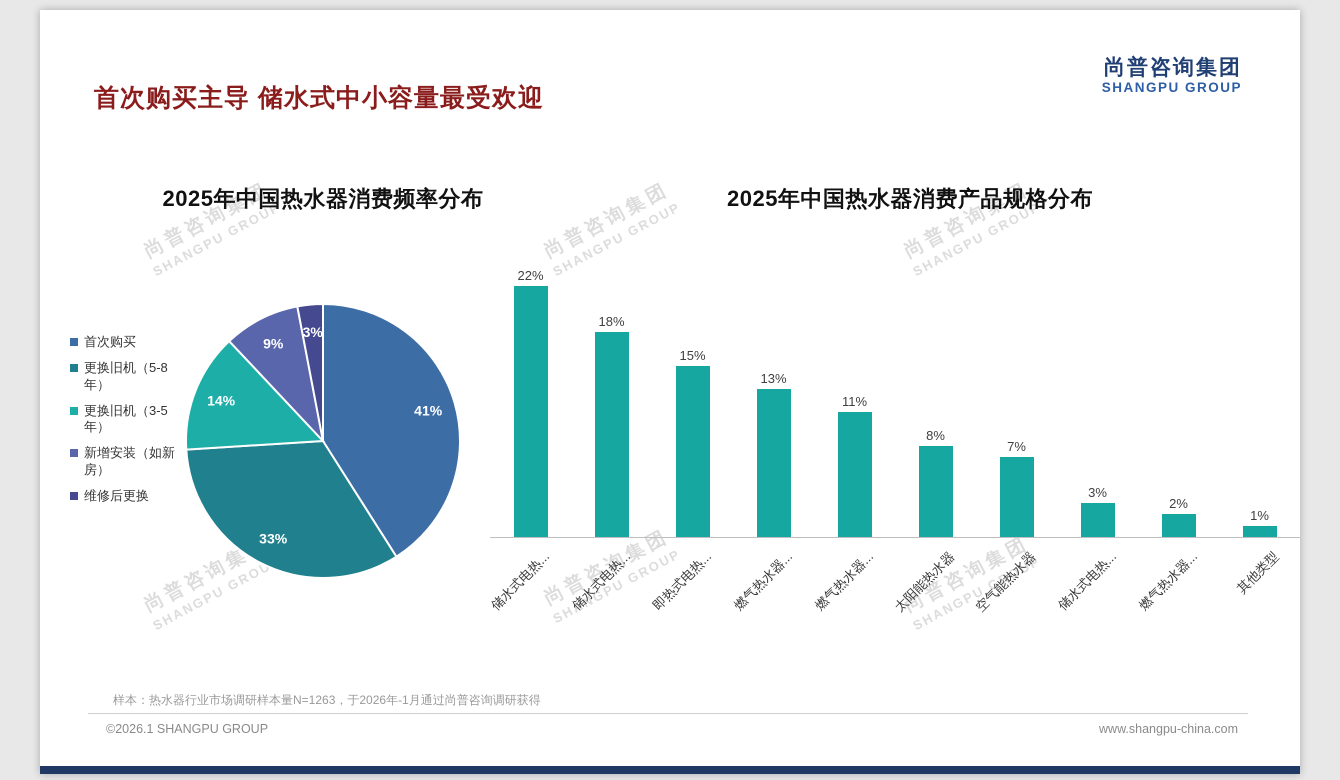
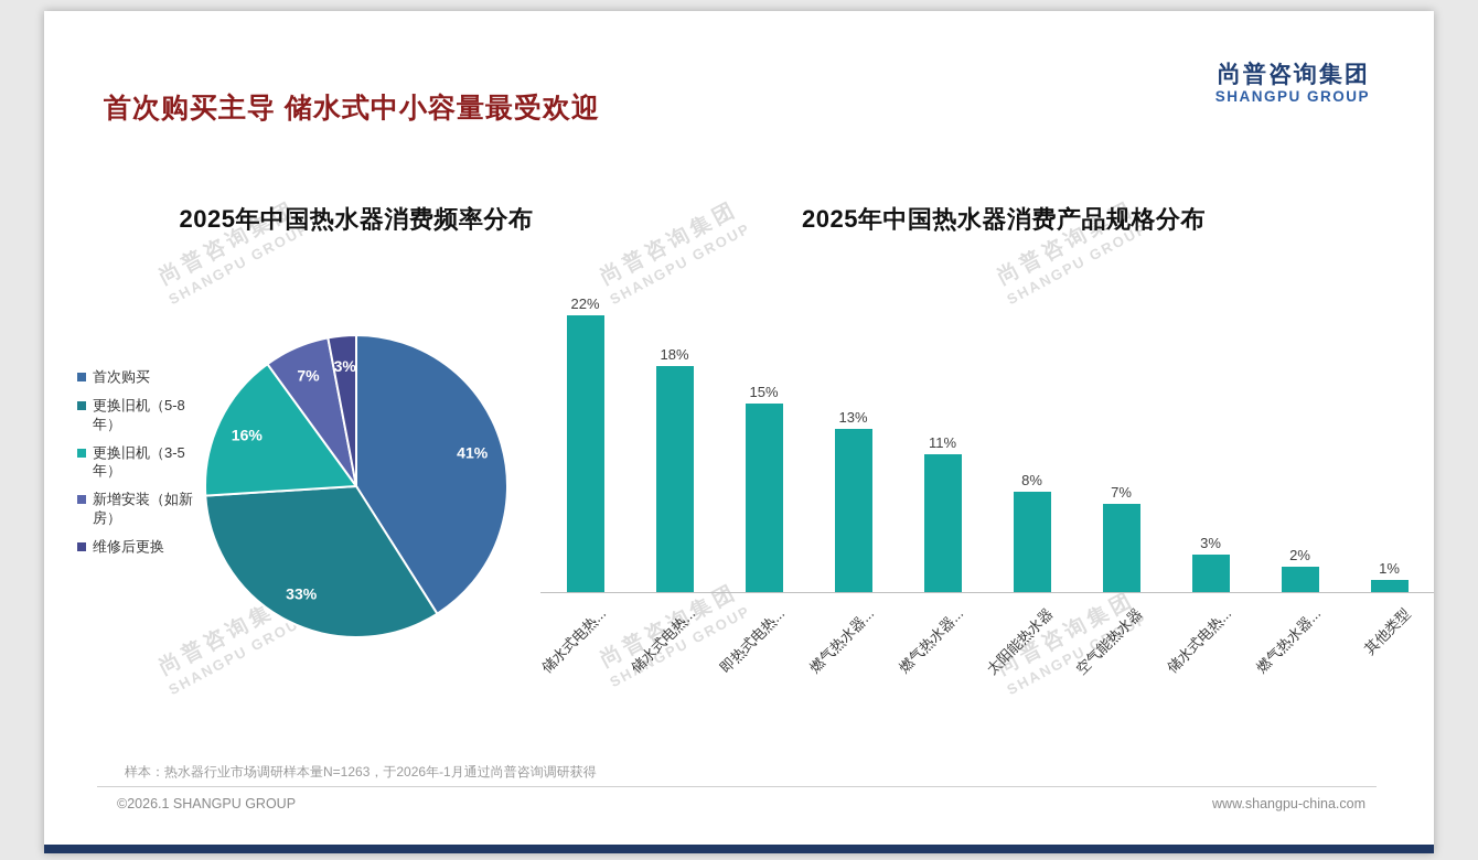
2025年中国热水器消费频率分布/更换旧机（3-5年）: 14% -> 16%
2025年中国热水器消费频率分布/新增安装（如新房）: 9% -> 7%
